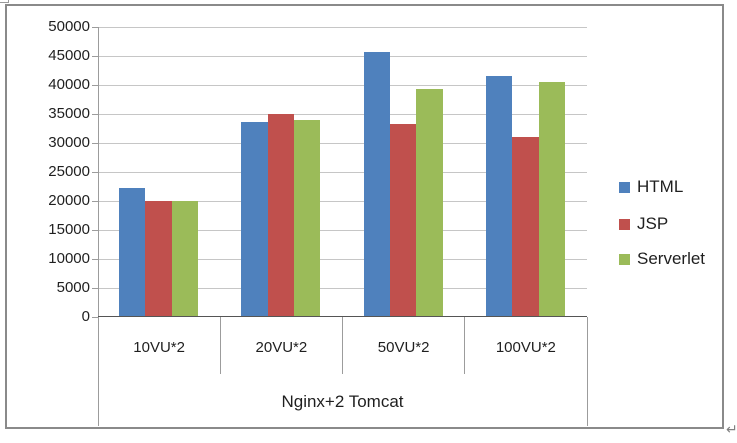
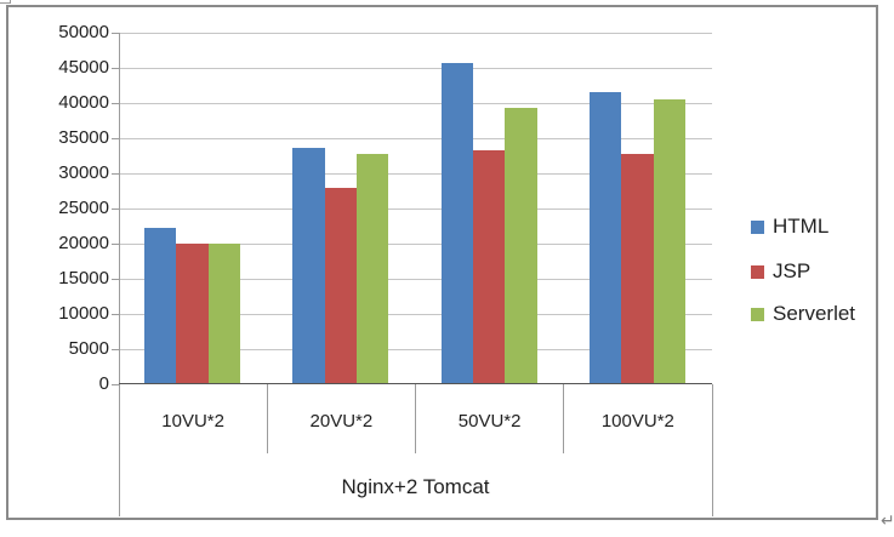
JSP/20VU*2: 35000 -> 28000
Serverlet/20VU*2: 34000 -> 33000
JSP/100VU*2: 31000 -> 33000
